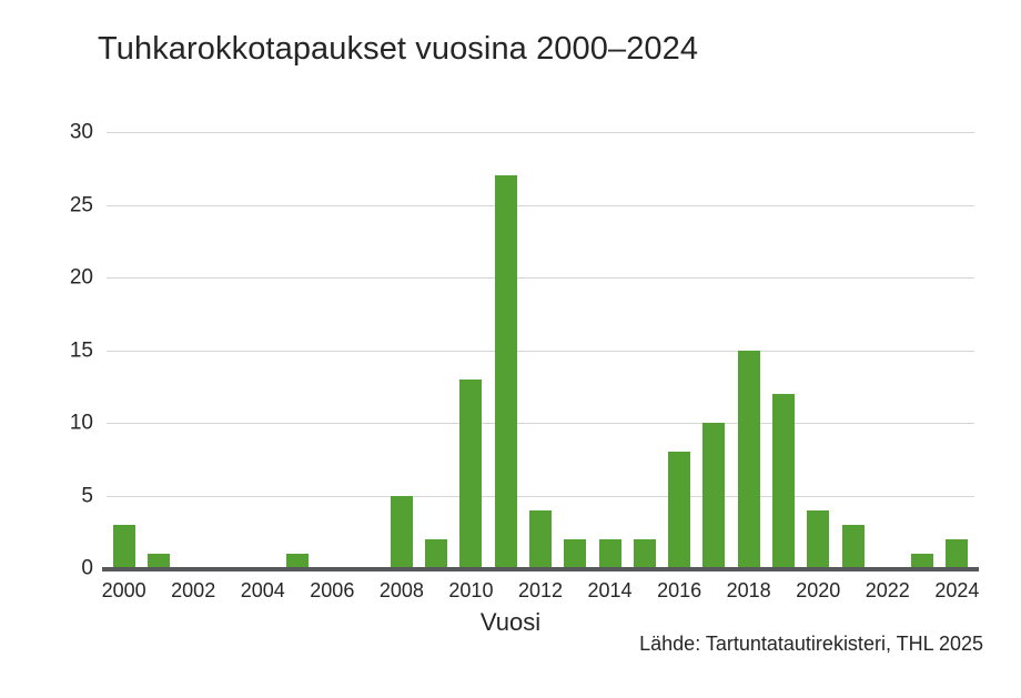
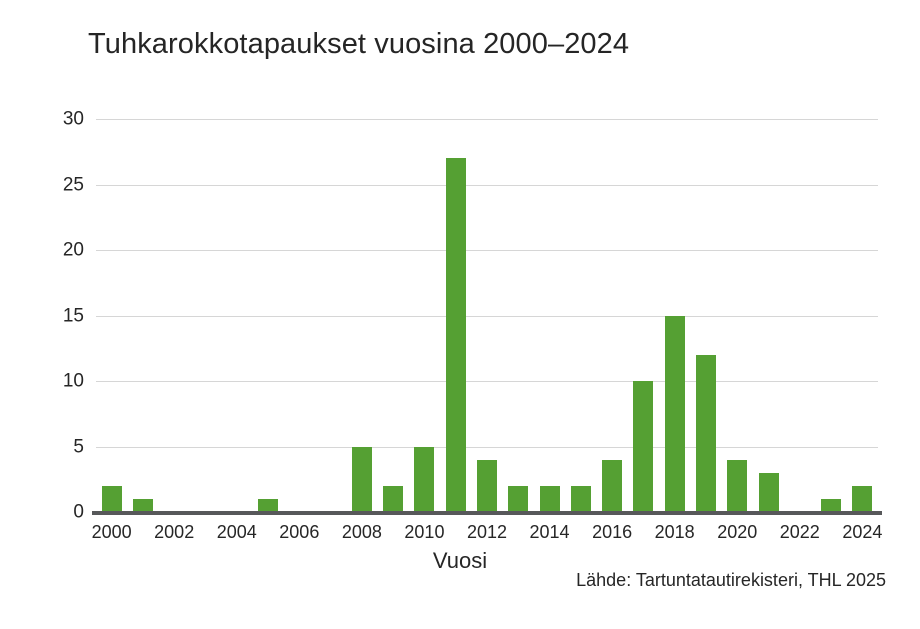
2000: 3 -> 2
2010: 13 -> 5
2016: 8 -> 4
